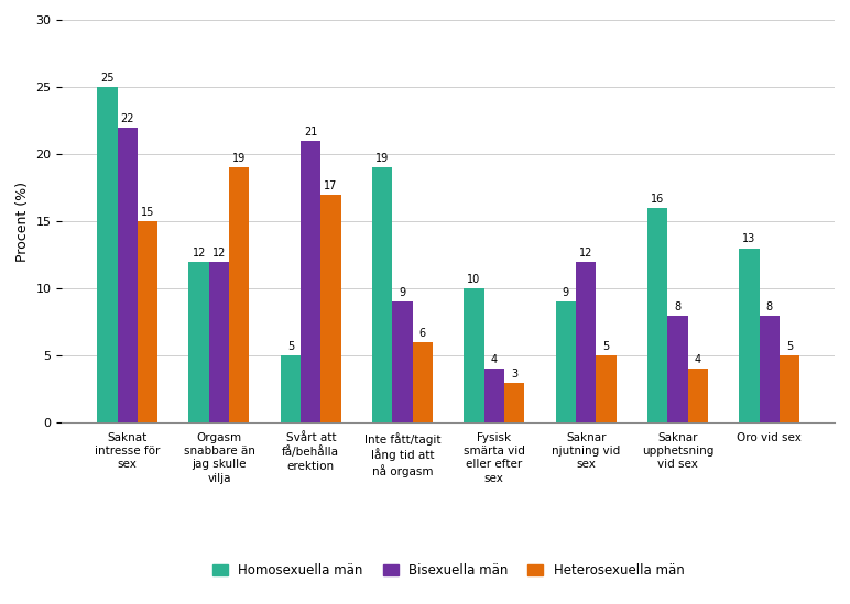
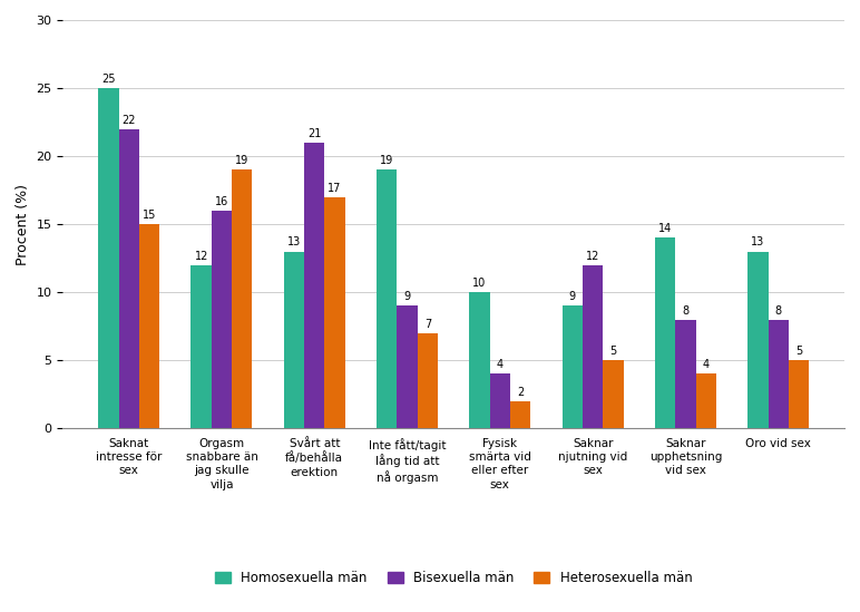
Bisexuella män/Orgasm snabbare än jag skulle vilja: 12 -> 16
Homosexuella män/Svårt att få/behålla erektion: 5 -> 13
Heterosexuella män/Inte fått/tagit lång tid att nå orgasm: 6 -> 7
Heterosexuella män/Fysisk smärta vid eller efter sex: 3 -> 2
Homosexuella män/Saknar upphetsning vid sex: 16 -> 14
